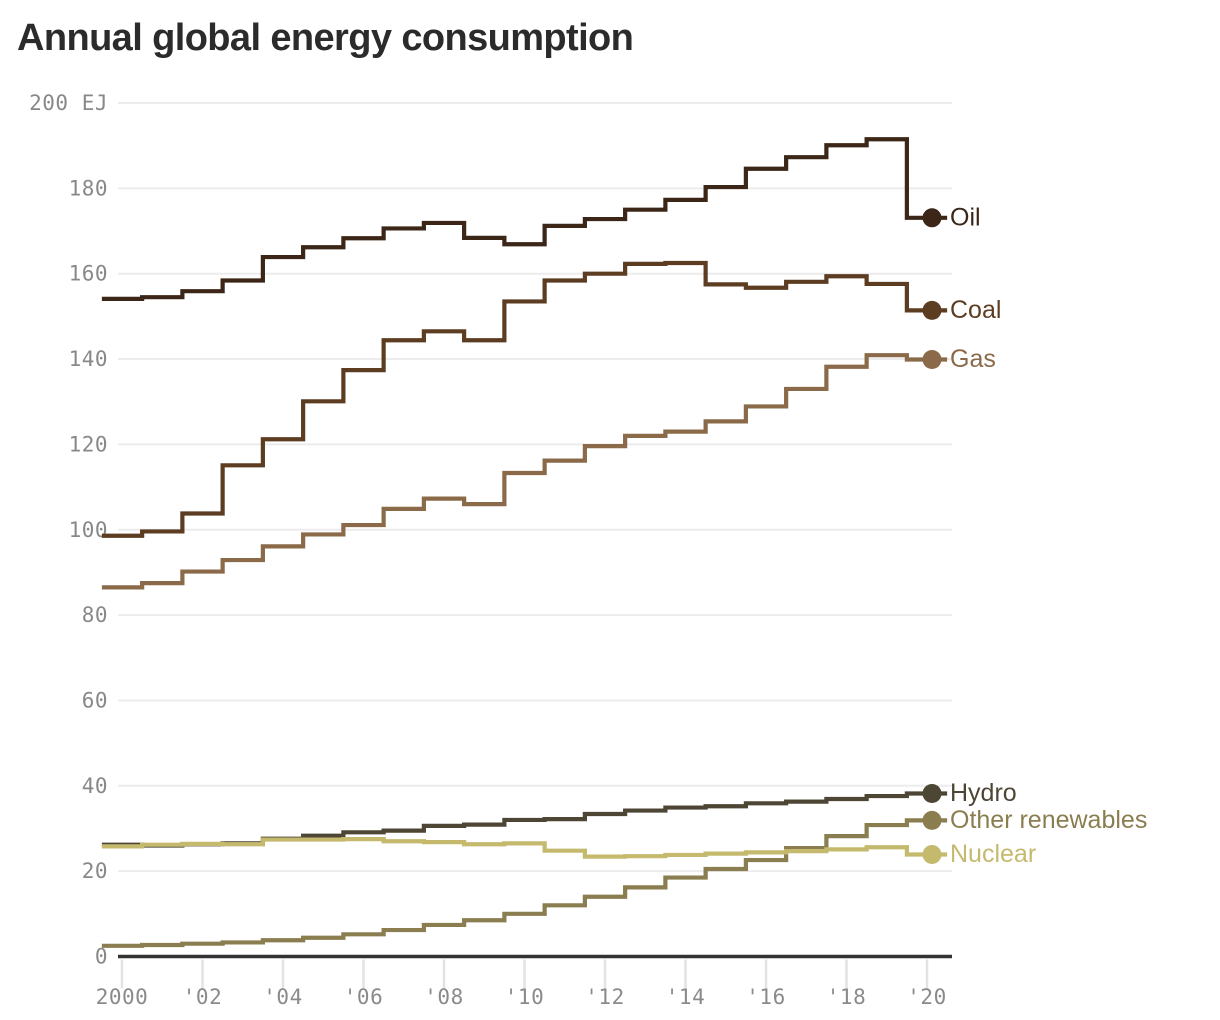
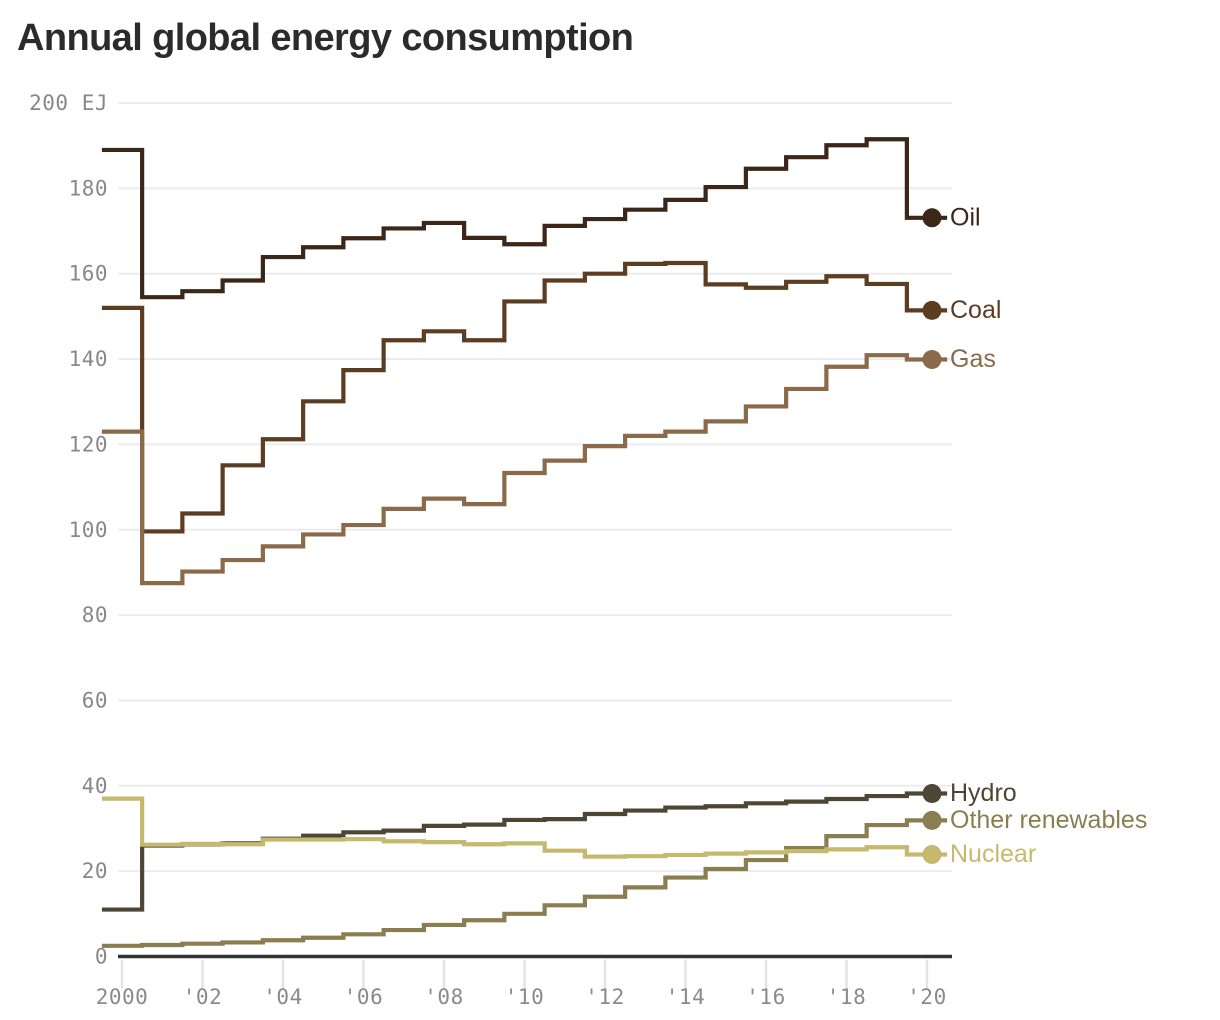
Oil/2000: 154 -> 189
Coal/2000: 99 -> 152
Gas/2000: 86 -> 123
Hydro/2000: 26 -> 11
Nuclear/2000: 26 -> 37
